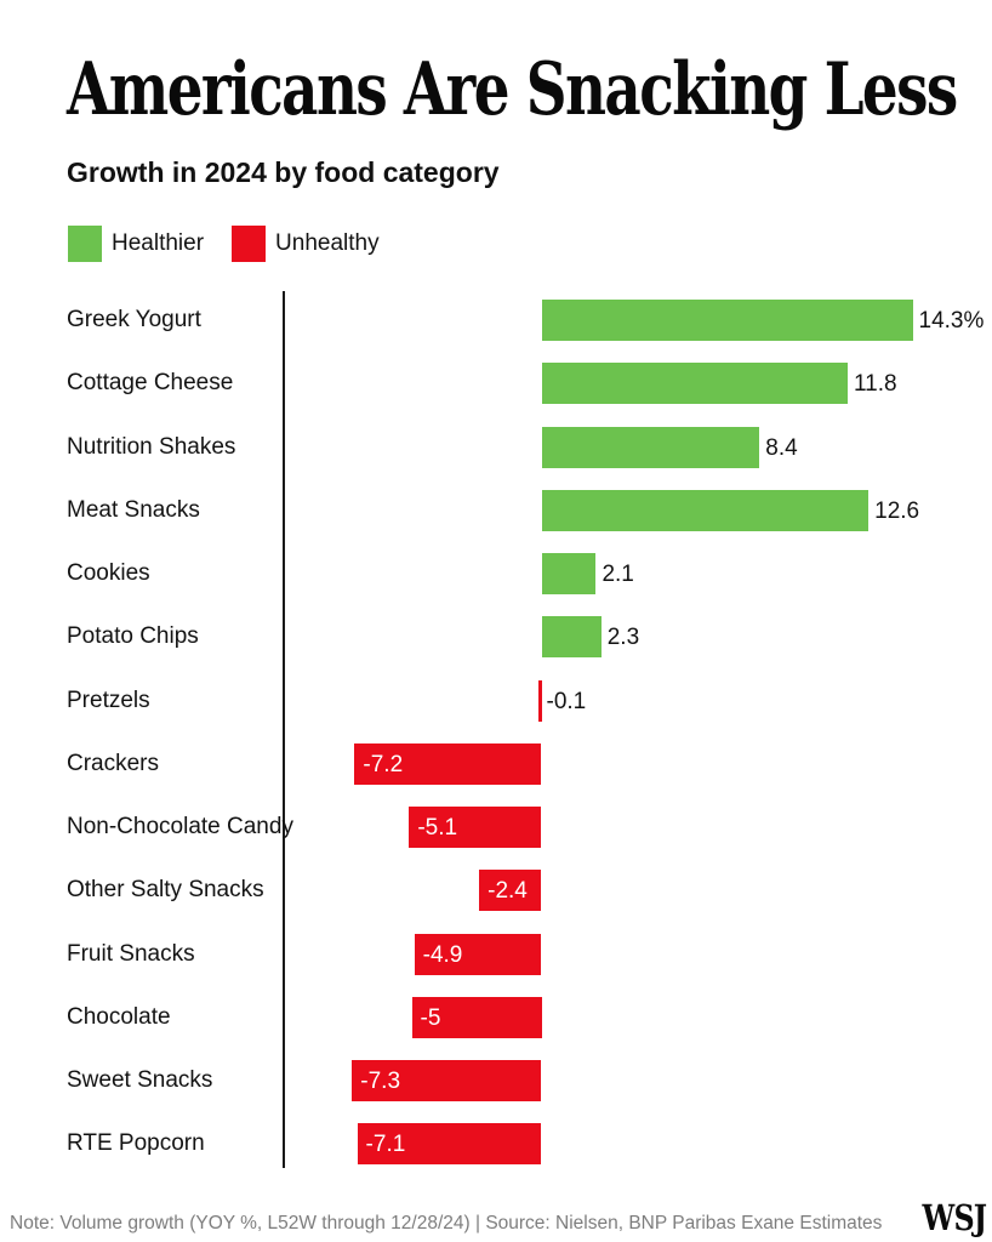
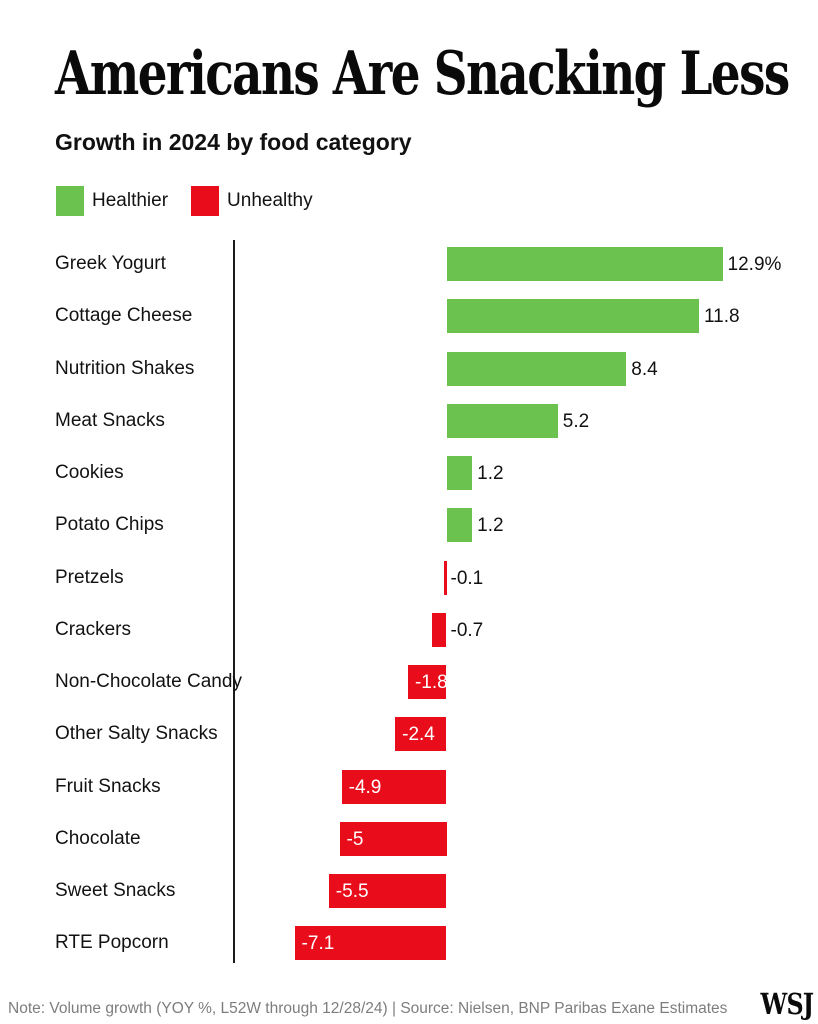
Greek Yogurt: 14.3% -> 12.9%
Meat Snacks: 12.6 -> 5.2
Cookies: 2.1 -> 1.2
Potato Chips: 2.3 -> 1.2
Crackers: -7.2 -> -0.7
Non-Chocolate Candy: -5.1 -> -1.8
Sweet Snacks: -7.3 -> -5.5
